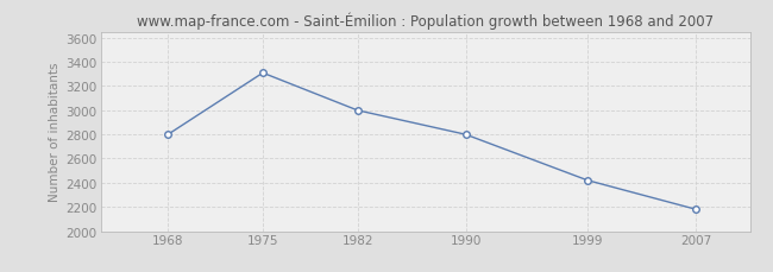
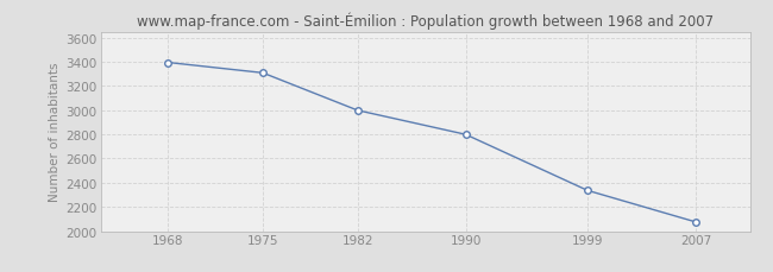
1968: 2800 -> 3400
1999: 2420 -> 2340
2007: 2180 -> 2080
